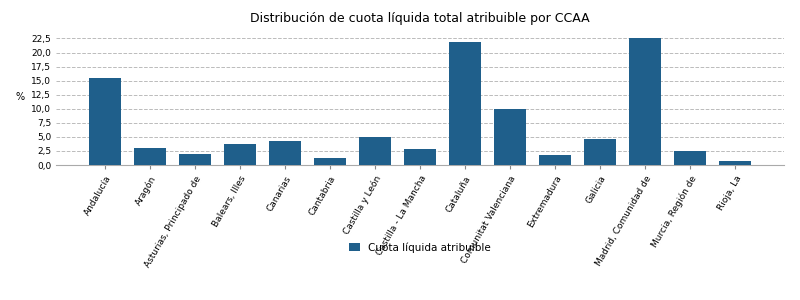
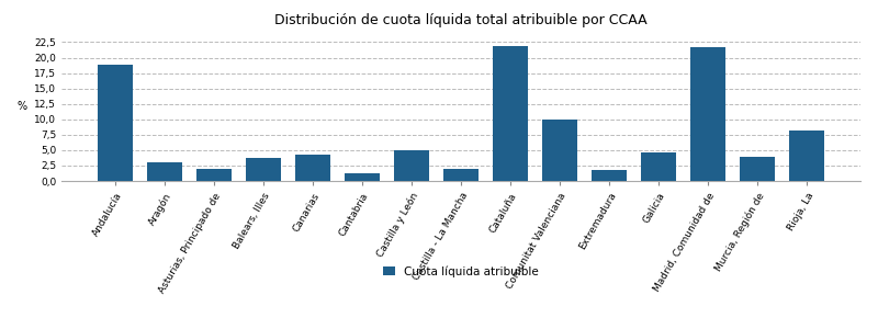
Andalucía: 15,5 -> 18,8
Castilla - La Mancha: 2,9 -> 2,0
Madrid, Comunidad de: 22,5 -> 21,6
Murcia, Región de: 2,5 -> 4,0
Rioja, La: 0,8 -> 8,2
